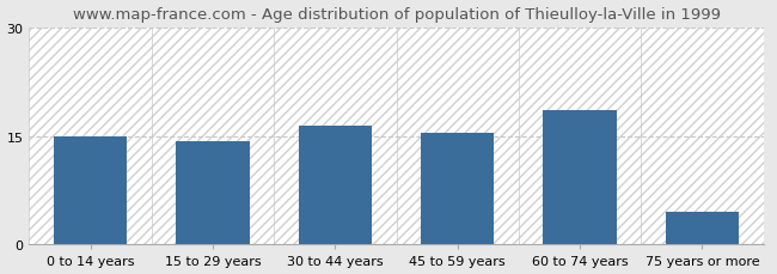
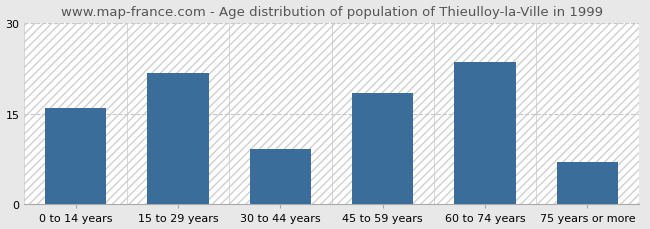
0 to 14 years: 15.0 -> 16.0
15 to 29 years: 14.3 -> 21.8
30 to 44 years: 16.5 -> 9.2
45 to 59 years: 15.4 -> 18.4
60 to 74 years: 18.5 -> 23.6
75 years or more: 4.5 -> 7.0
